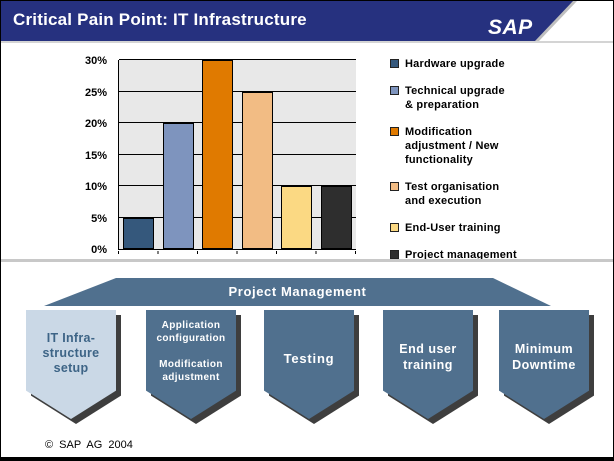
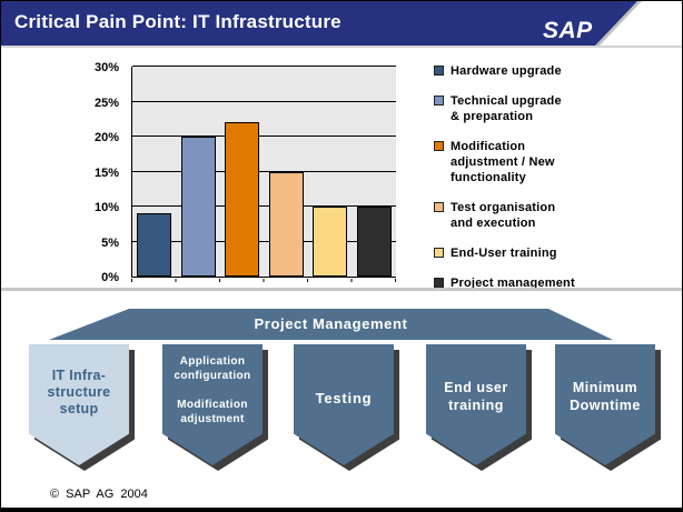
Hardware upgrade: 5% -> 9%
Modification adjustment / New functionality: 30% -> 22%
Test organisation and execution: 25% -> 15%
